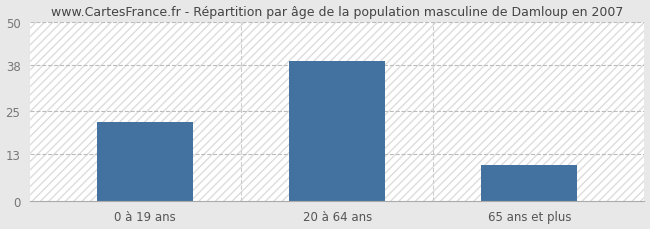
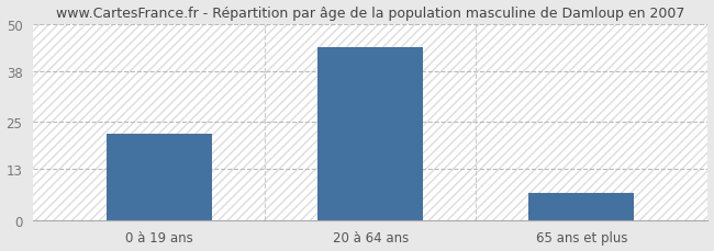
20 à 64 ans: 39 -> 44
65 ans et plus: 10 -> 7
